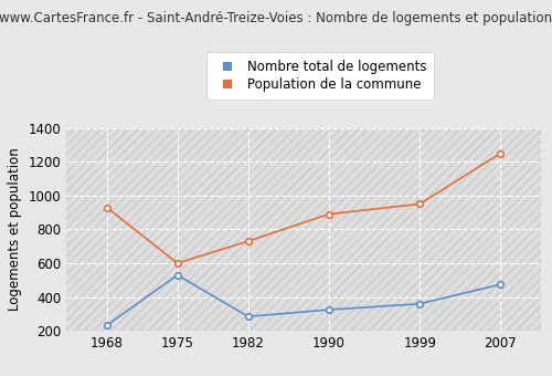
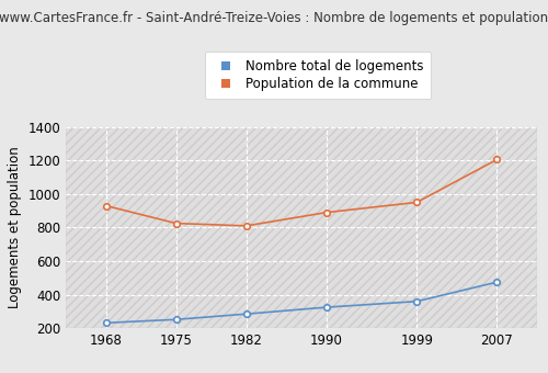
Nombre total de logements/1975: 530 -> 250
Population de la commune/1975: 600 -> 820
Population de la commune/1982: 730 -> 810
Population de la commune/2007: 1250 -> 1200
